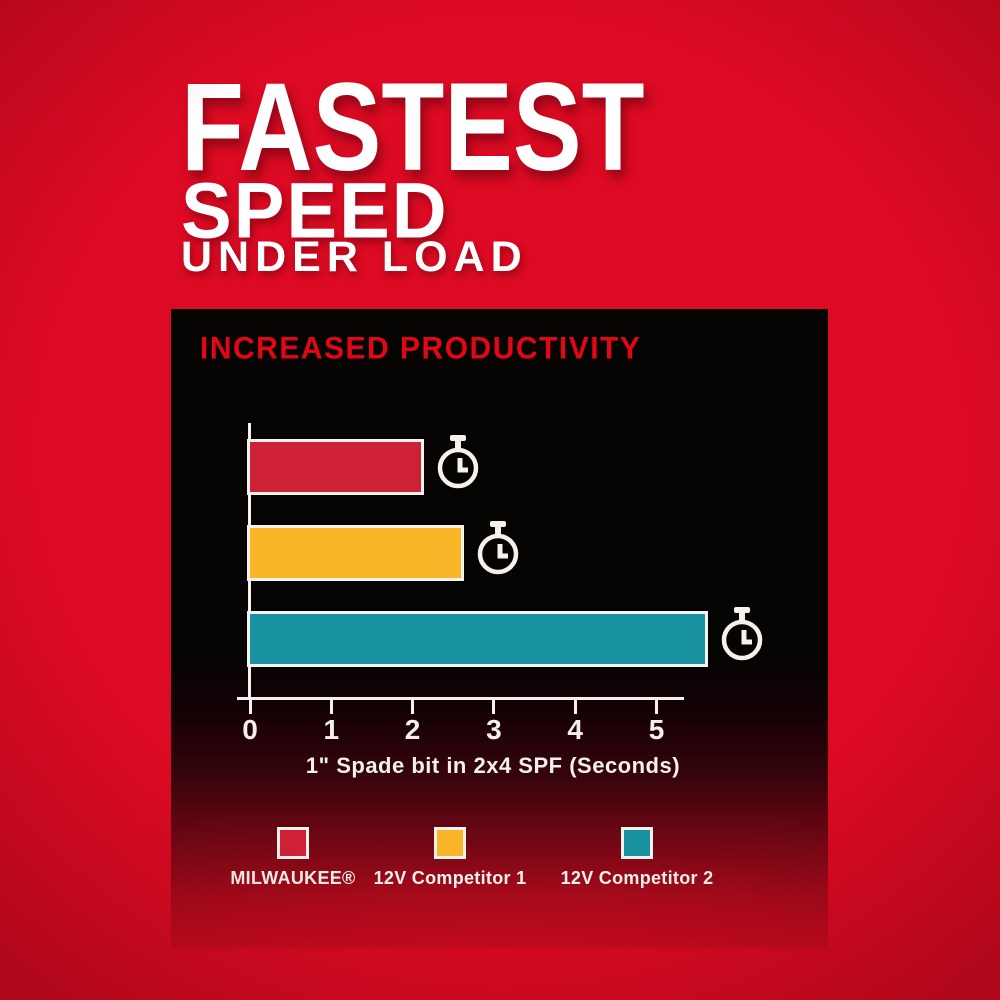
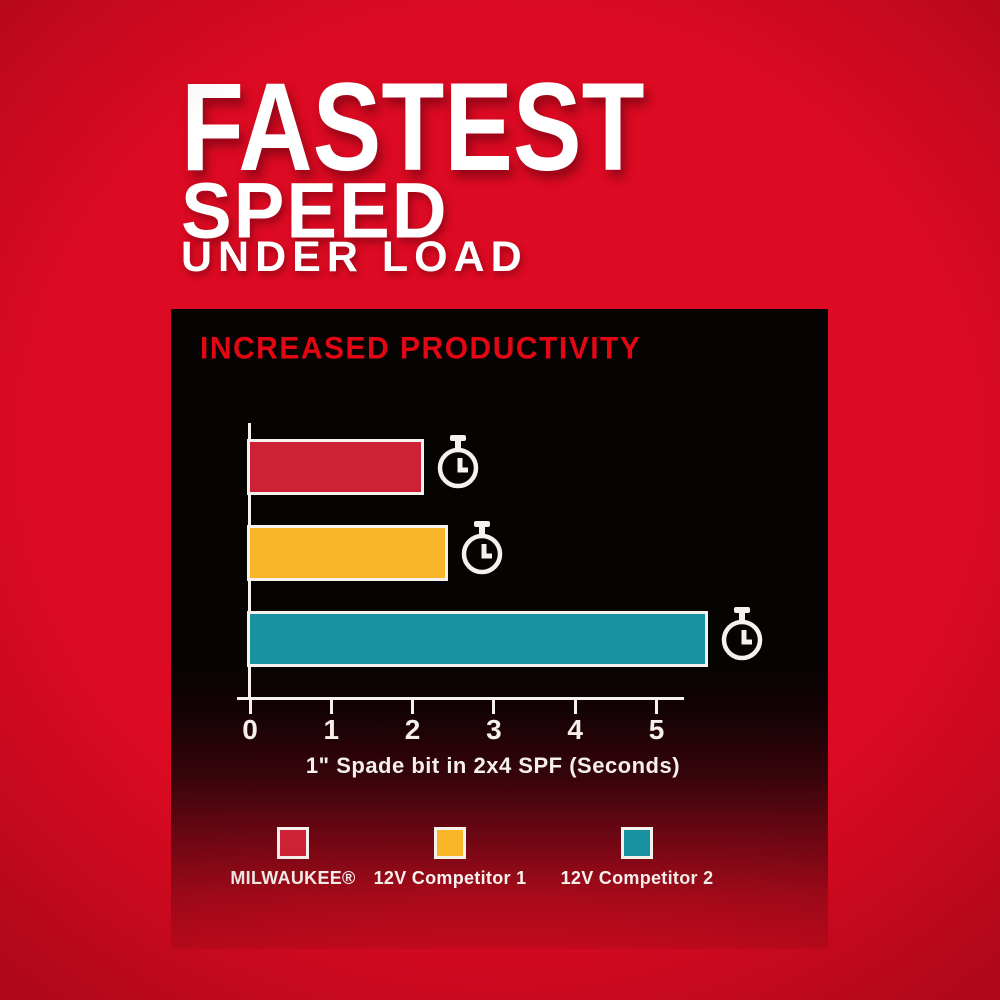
12V Competitor 1: 2.6 -> 2.4
